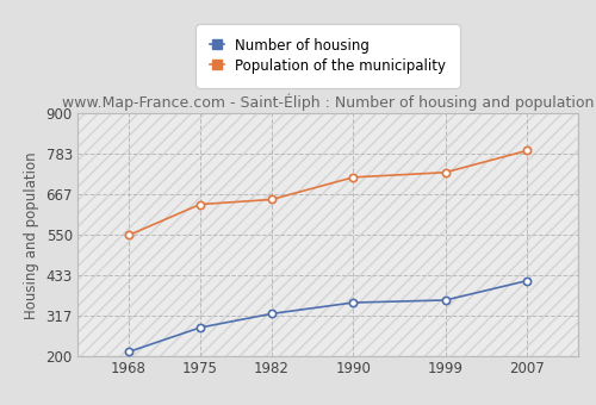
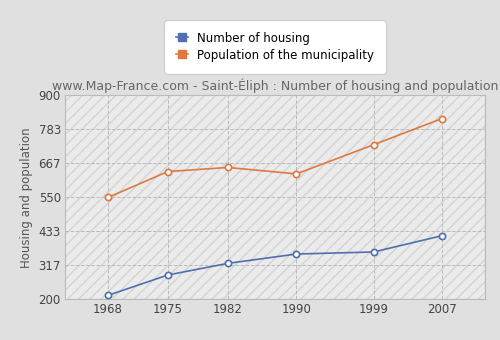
Population of the municipality/1990: 716 -> 630
Population of the municipality/2007: 793 -> 820
